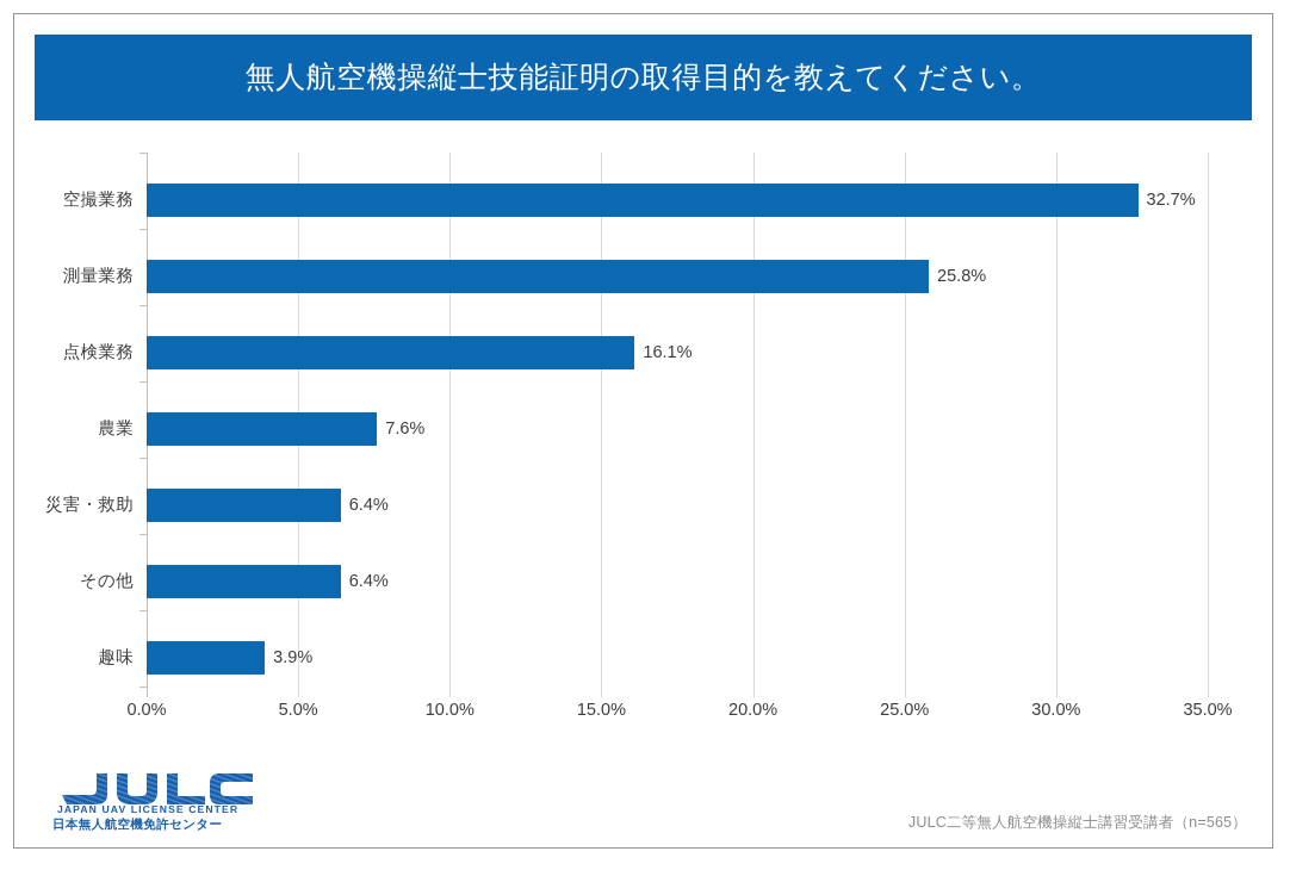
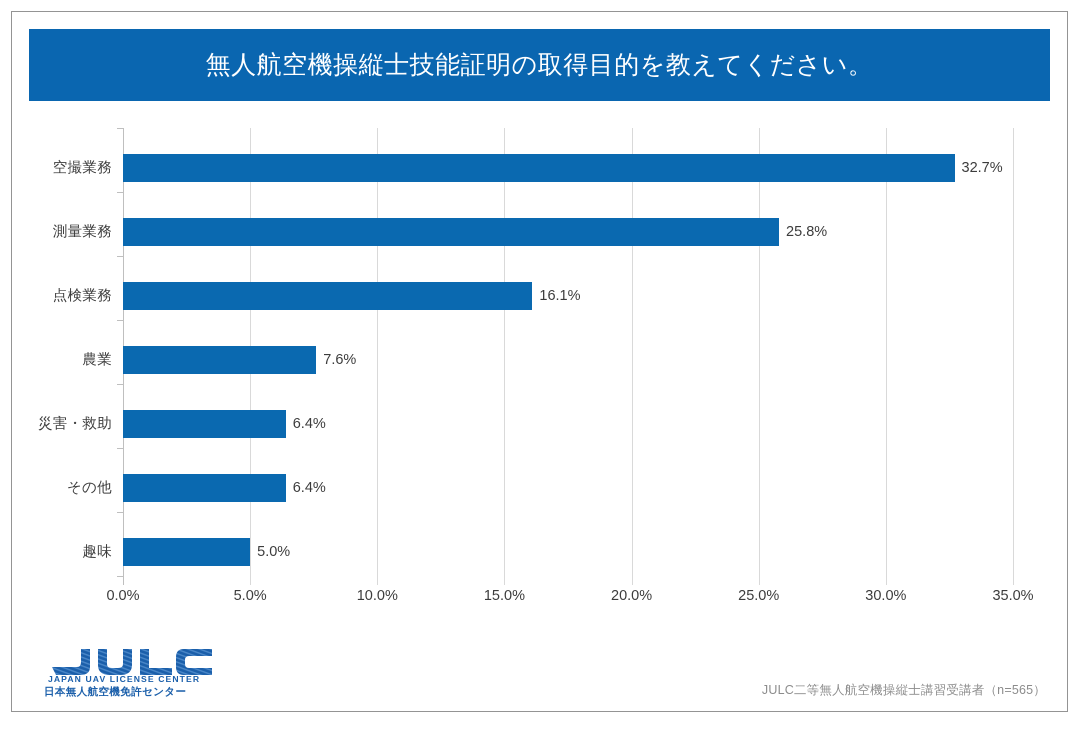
趣味: 3.9% -> 5.0%
